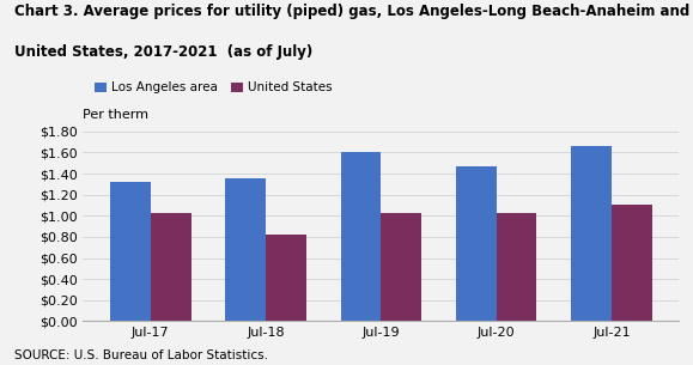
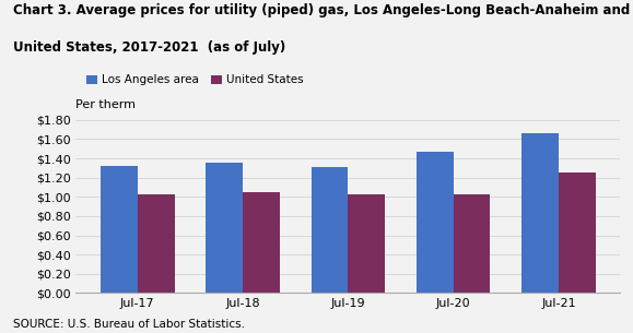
United States/Jul-18: $0.82 -> $1.05
Los Angeles area/Jul-19: $1.60 -> $1.31
United States/Jul-21: $1.10 -> $1.25
